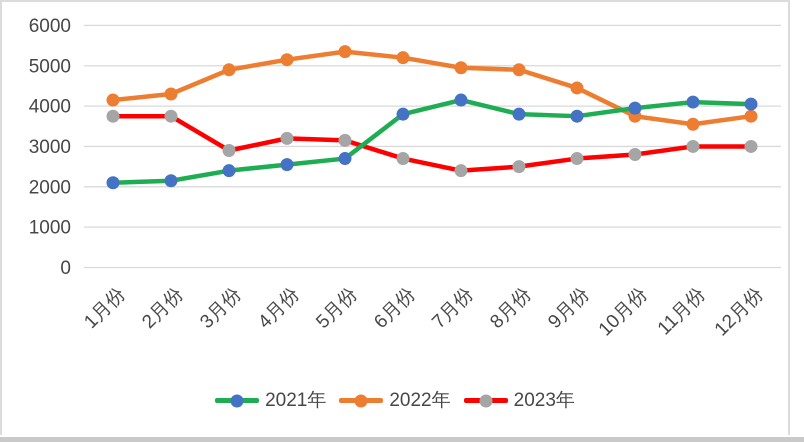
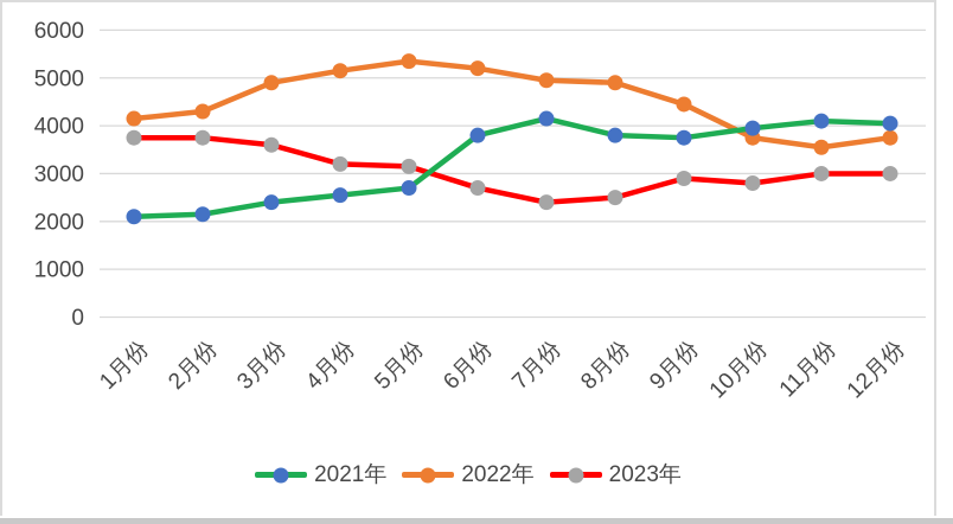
2023年/3月份: 2900 -> 3600
2023年/9月份: 2700 -> 2900
